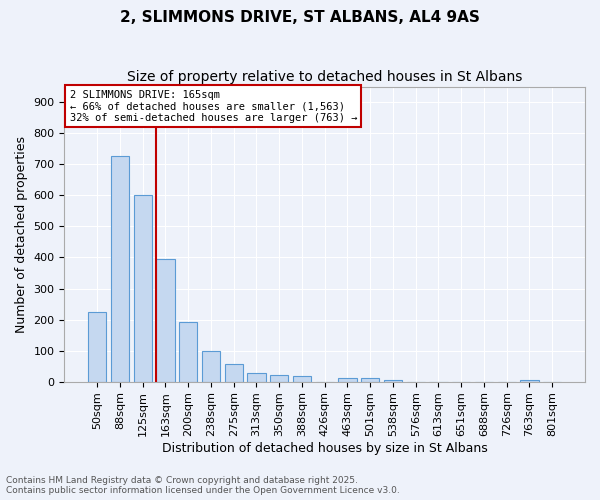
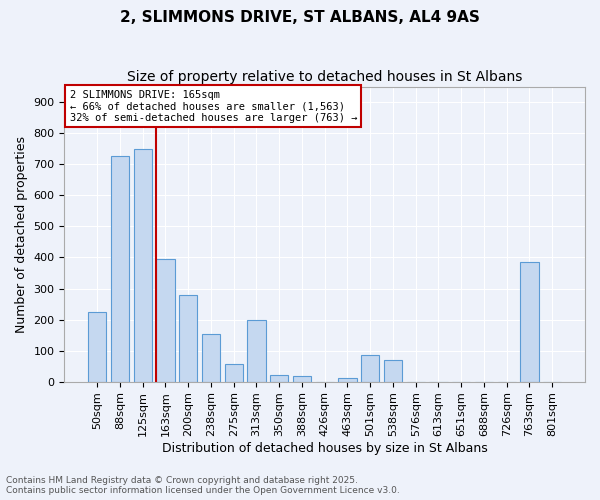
125sqm: 601 -> 750
200sqm: 192 -> 280
238sqm: 100 -> 155
313sqm: 27 -> 200
501sqm: 12 -> 85
538sqm: 5 -> 70
763sqm: 7 -> 385
